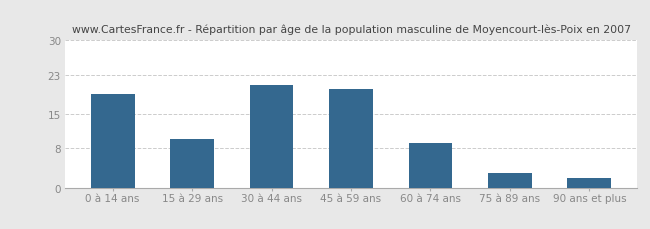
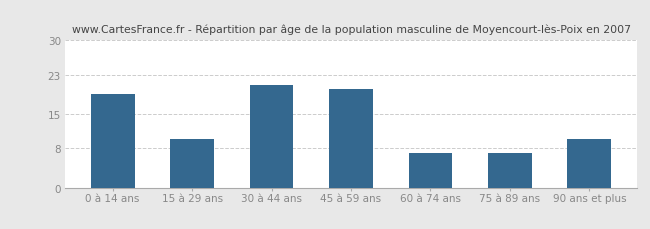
60 à 74 ans: 9 -> 7
75 à 89 ans: 3 -> 7
90 ans et plus: 2 -> 10
